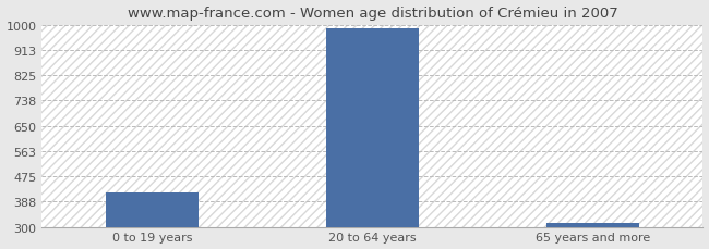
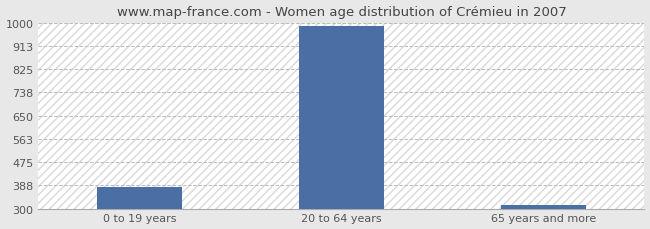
0 to 19 years: 420 -> 380
